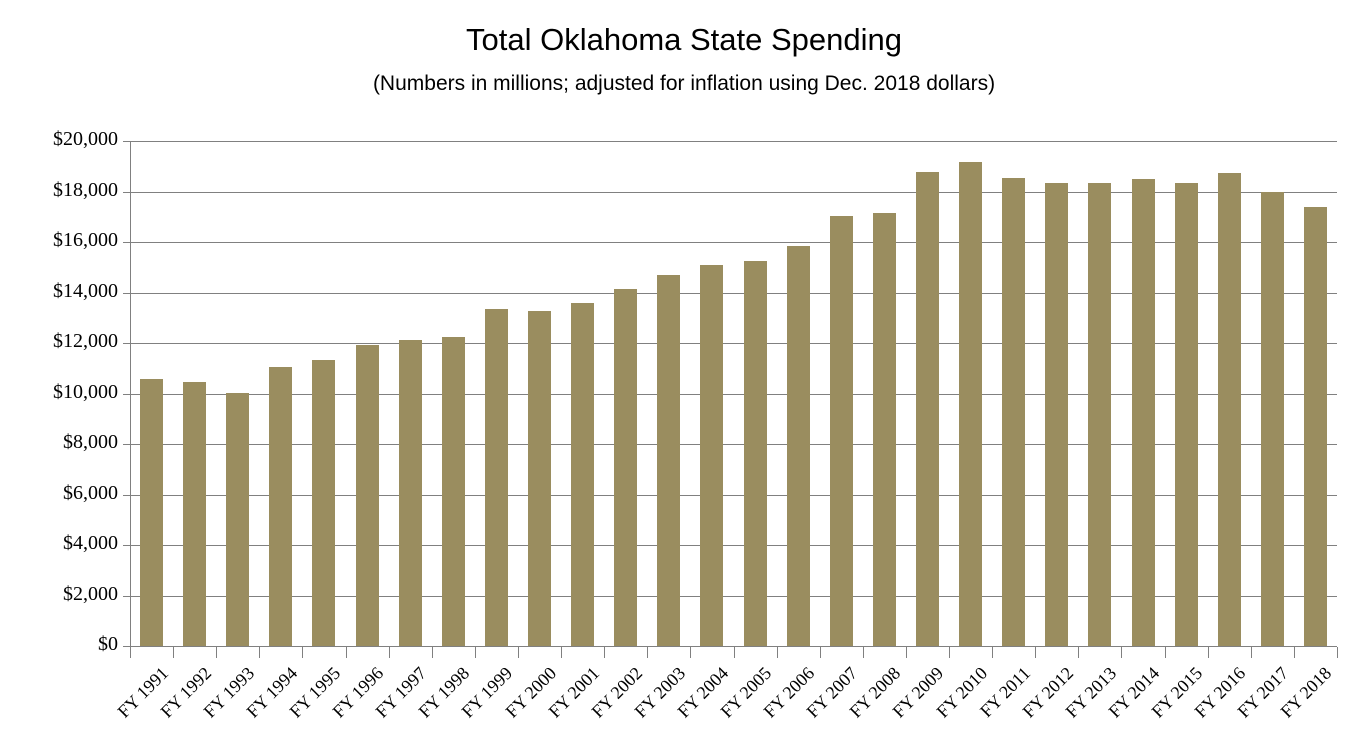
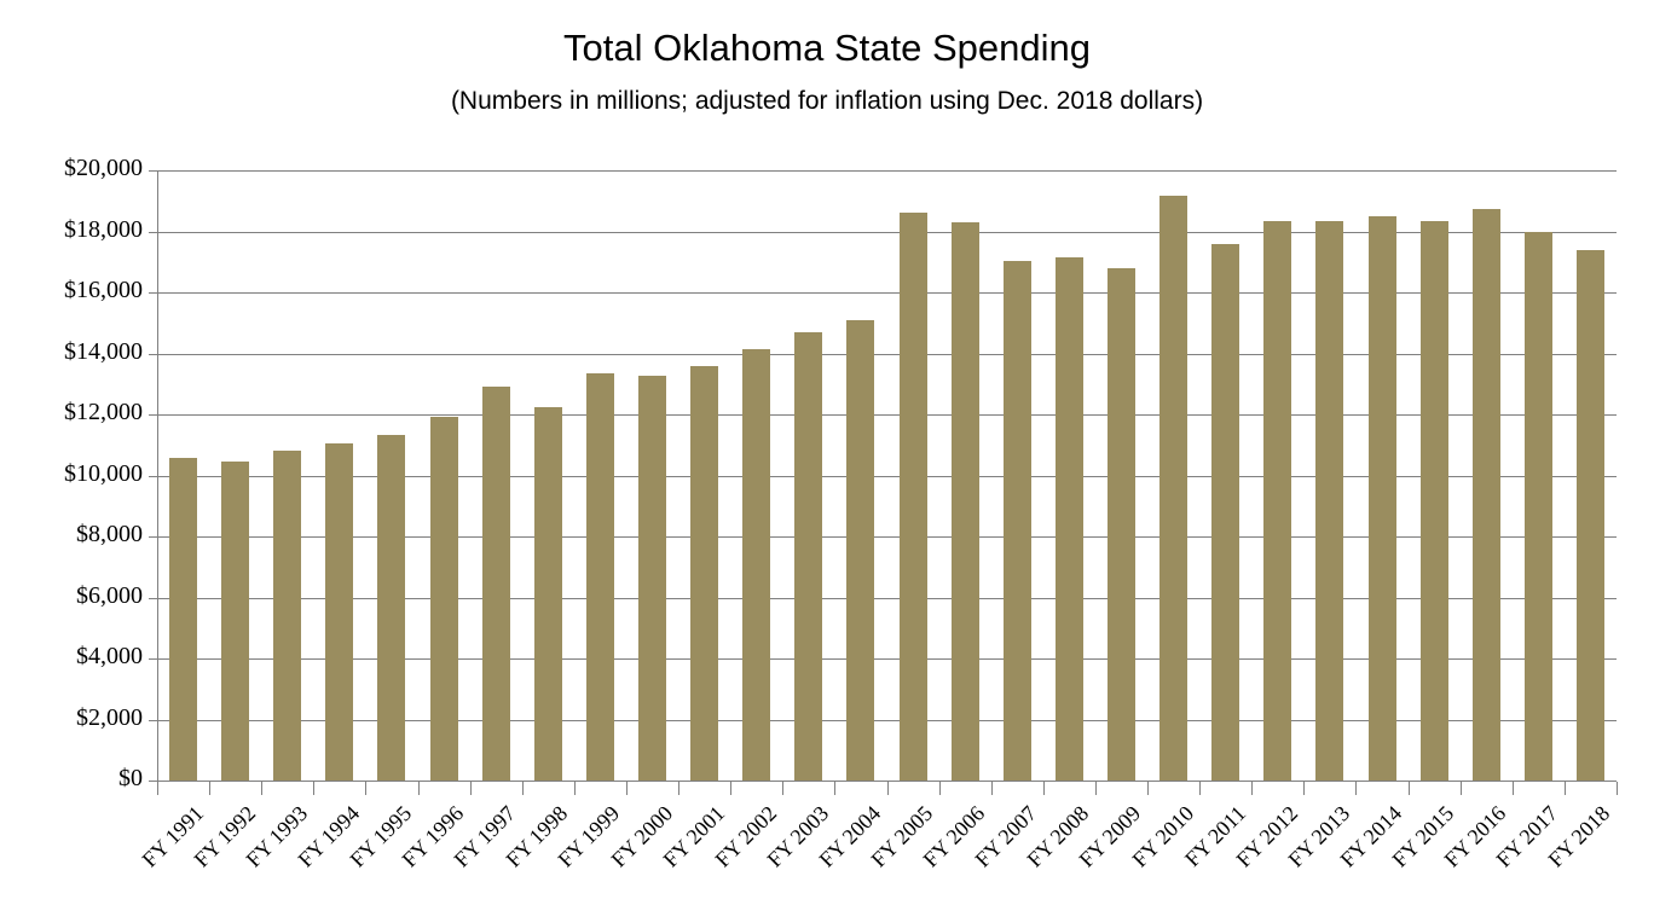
FY 1993: $10000 -> $10800
FY 1997: $12100 -> $12900
FY 2005: $15300 -> $18600
FY 2006: $15800 -> $18300
FY 2009: $18800 -> $16800
FY 2011: $18500 -> $17600
